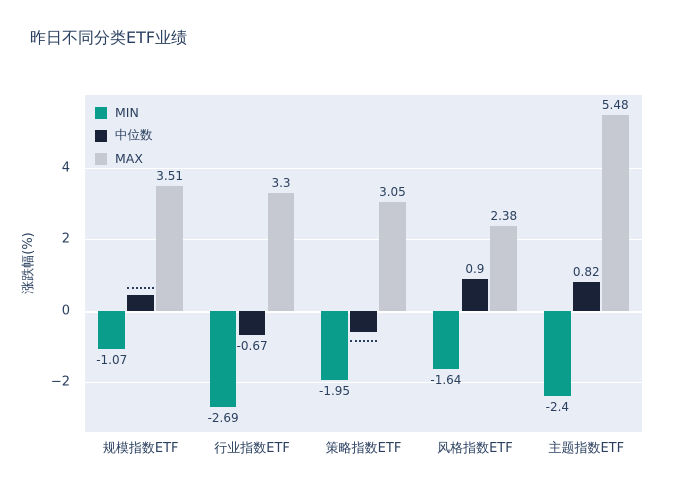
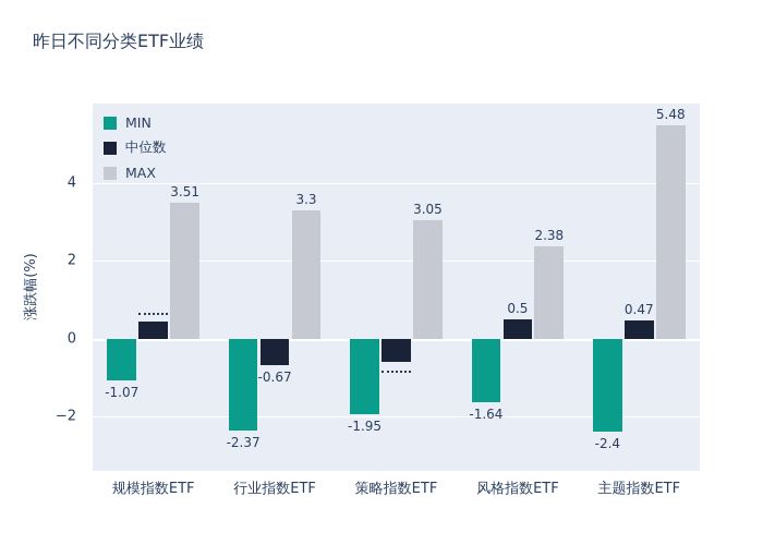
MIN/行业指数ETF: -2.69 -> -2.37
中位数/风格指数ETF: 0.9 -> 0.5
中位数/主题指数ETF: 0.82 -> 0.47
